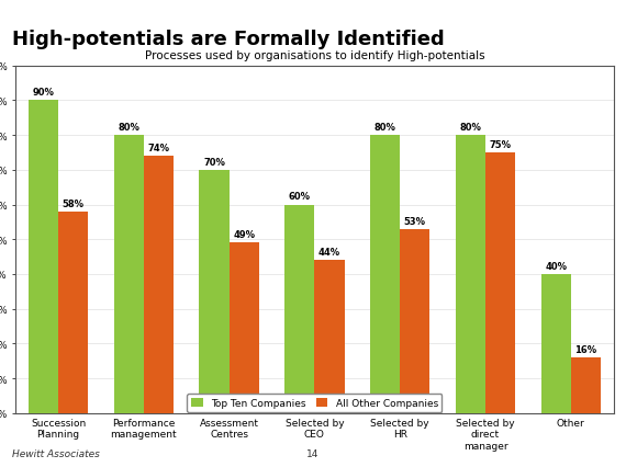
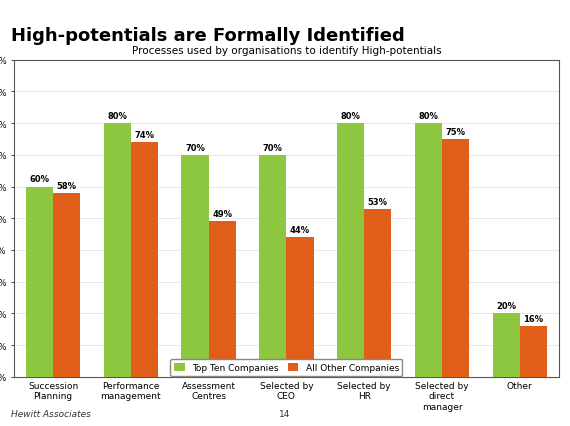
Top Ten Companies/Succession Planning: 90% -> 60%
Top Ten Companies/Selected by CEO: 60% -> 70%
Top Ten Companies/Other: 40% -> 20%
